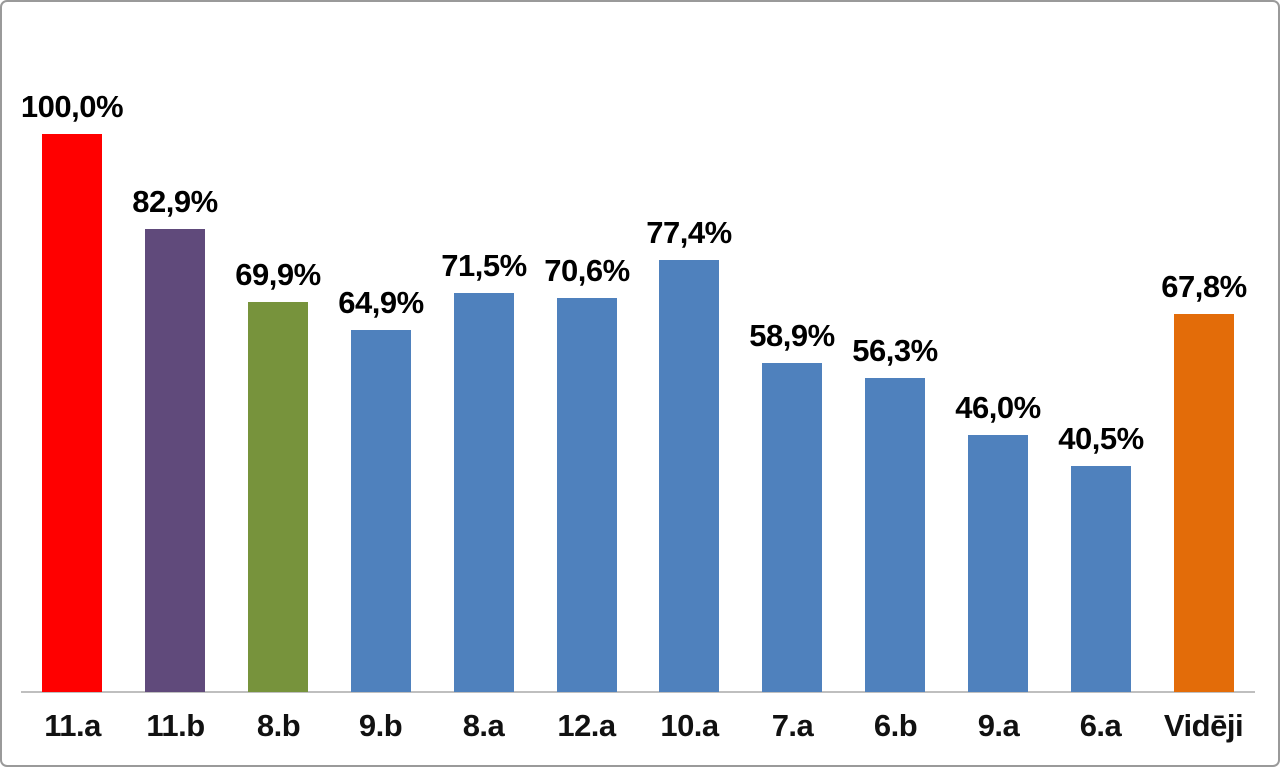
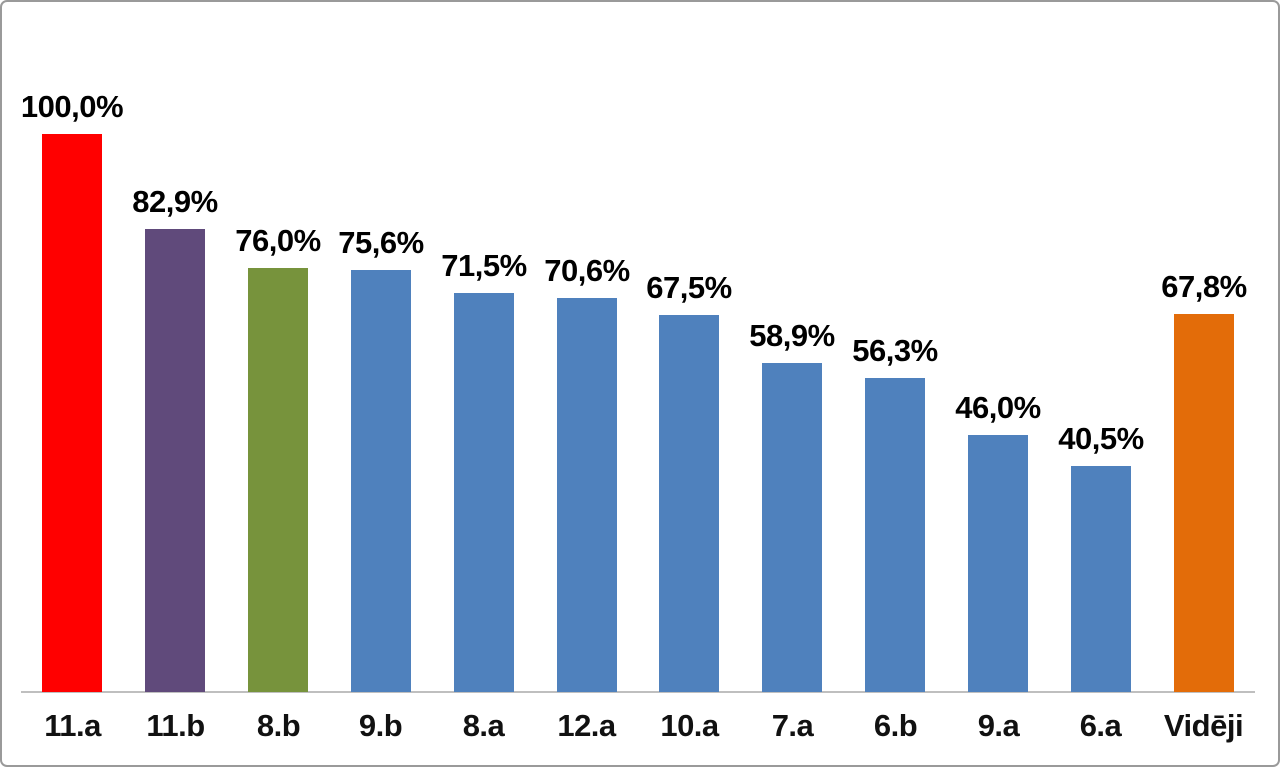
8.b: 69,9% -> 76,0%
9.b: 64,9% -> 75,6%
10.a: 77,4% -> 67,5%
